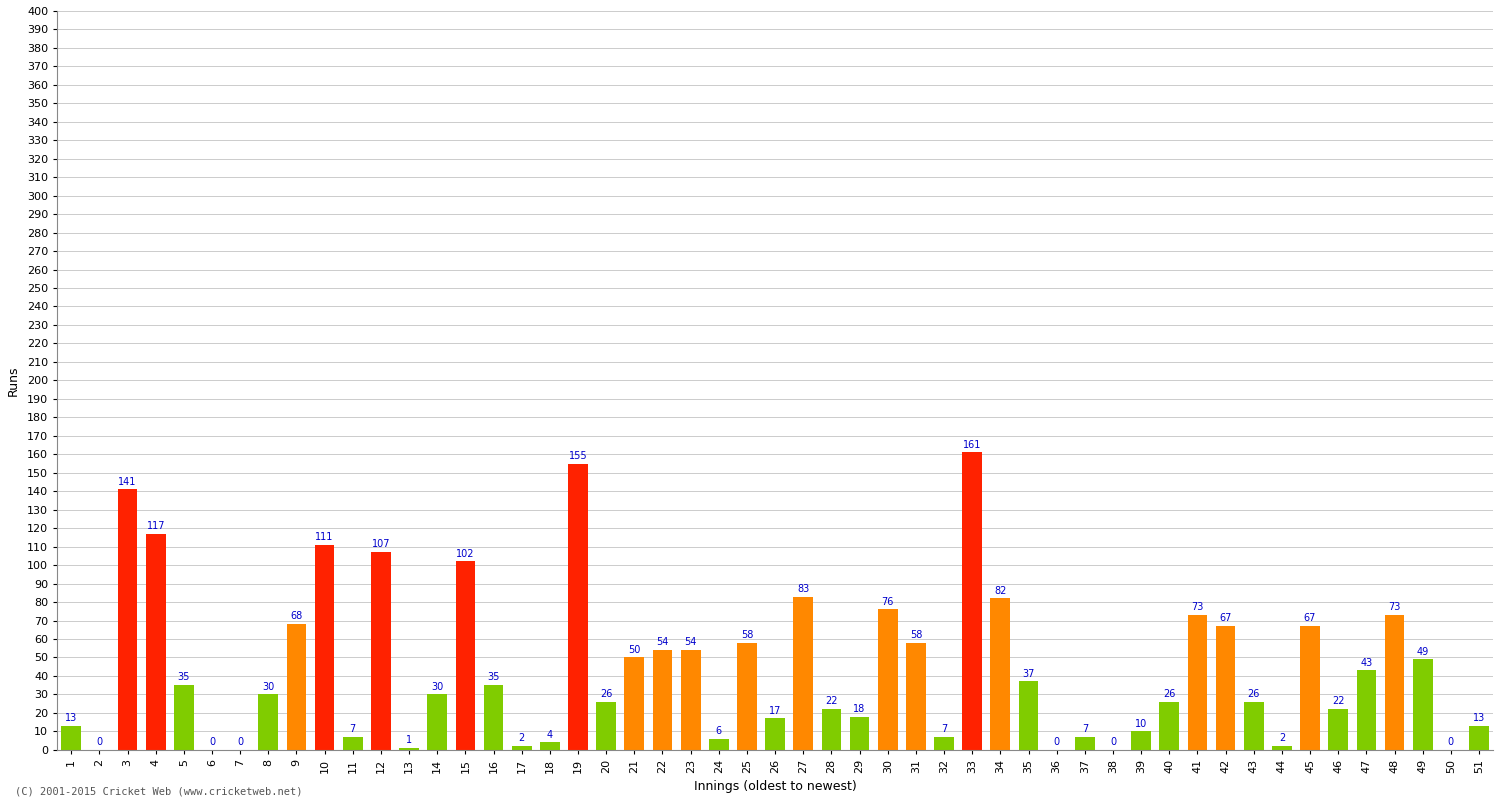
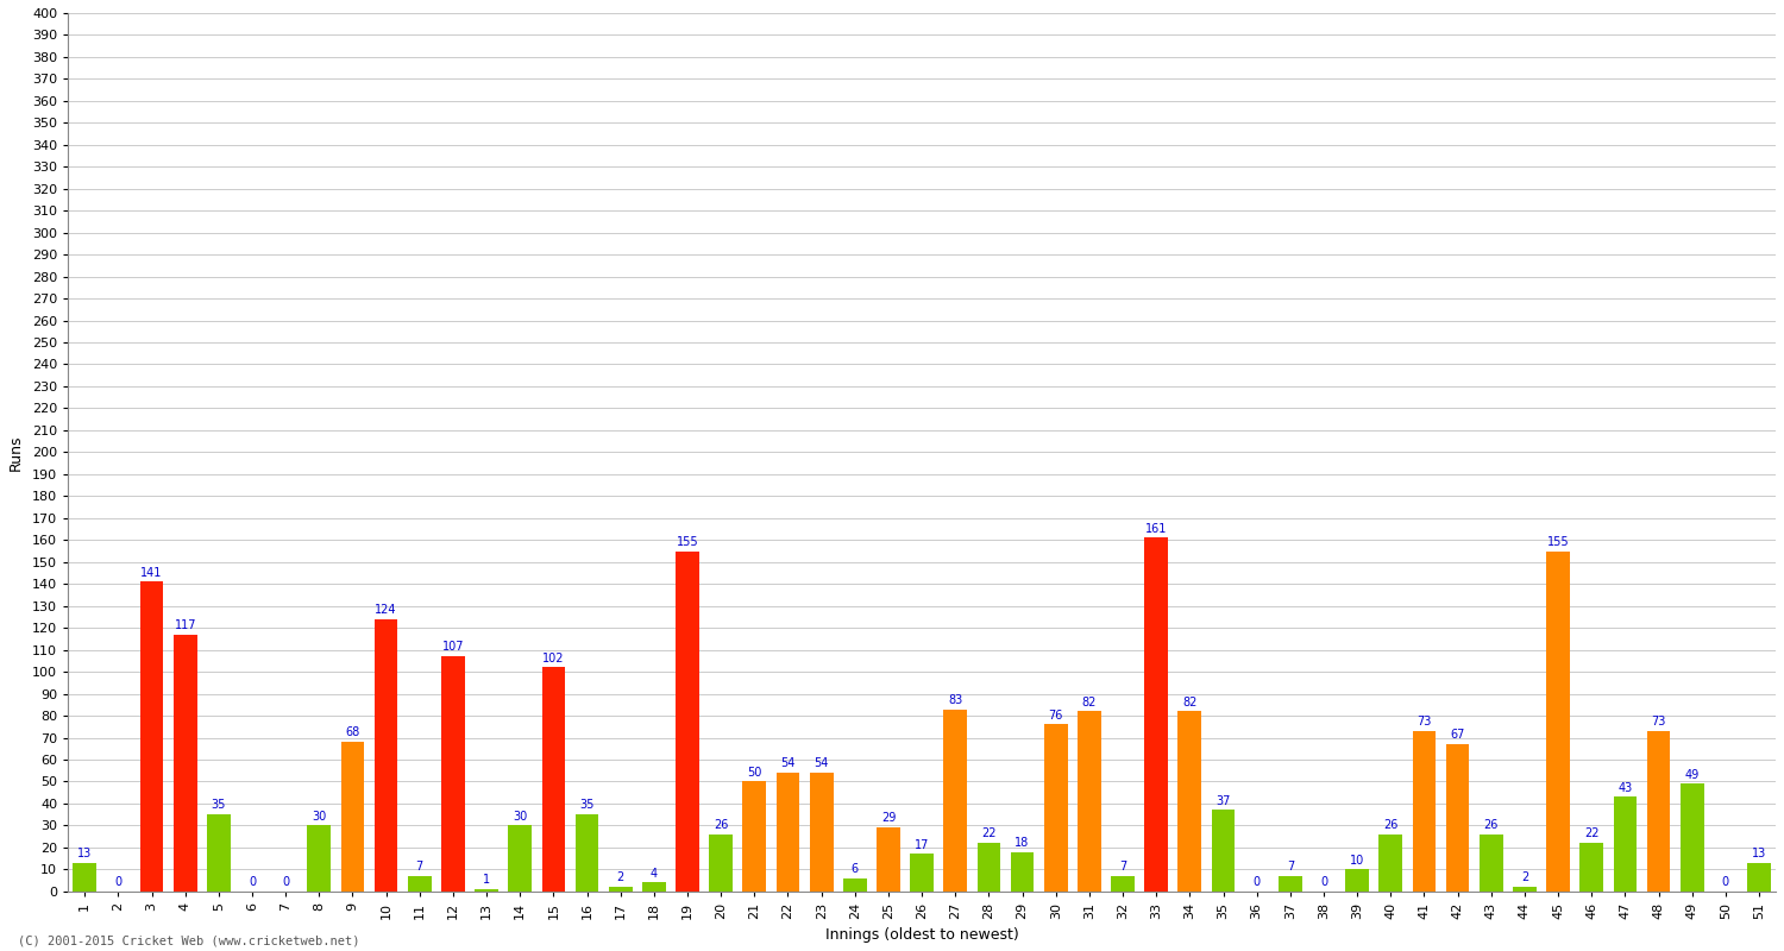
10: 111 -> 124
25: 58 -> 29
31: 58 -> 82
45: 67 -> 155
